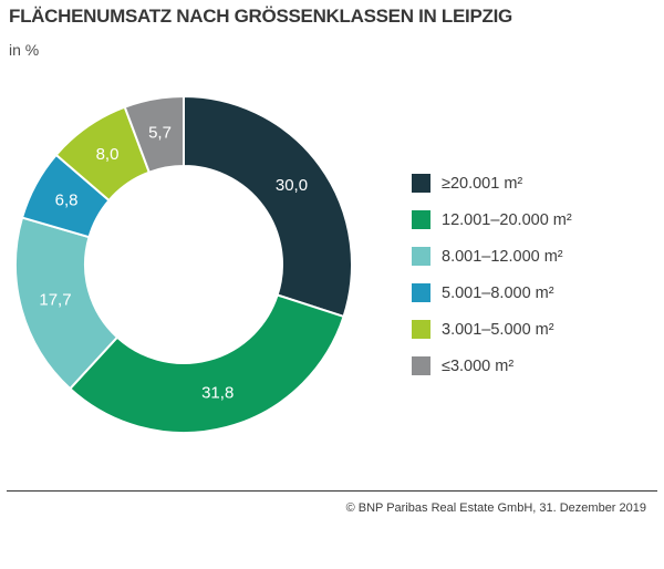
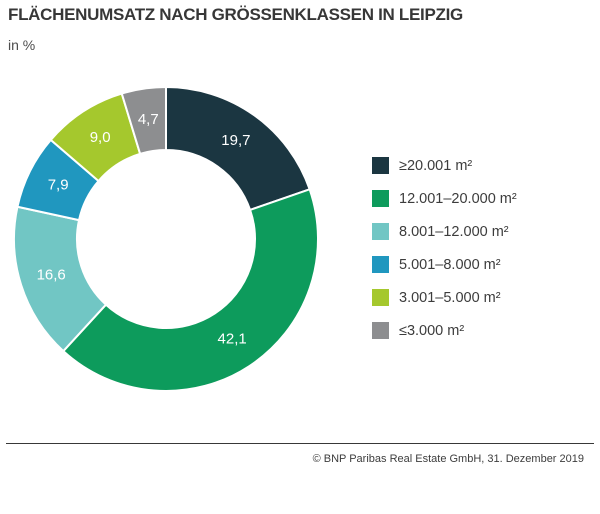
≥20.001 m²: 30,0 -> 19,7
12.001–20.000 m²: 31,8 -> 42,1
8.001–12.000 m²: 17,7 -> 16,6
5.001–8.000 m²: 6,8 -> 7,9
3.001–5.000 m²: 8,0 -> 9,0
≤3.000 m²: 5,7 -> 4,7
